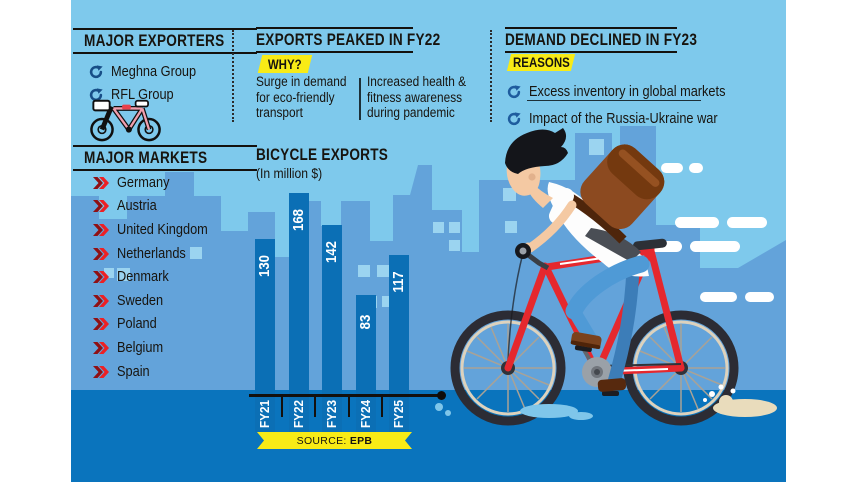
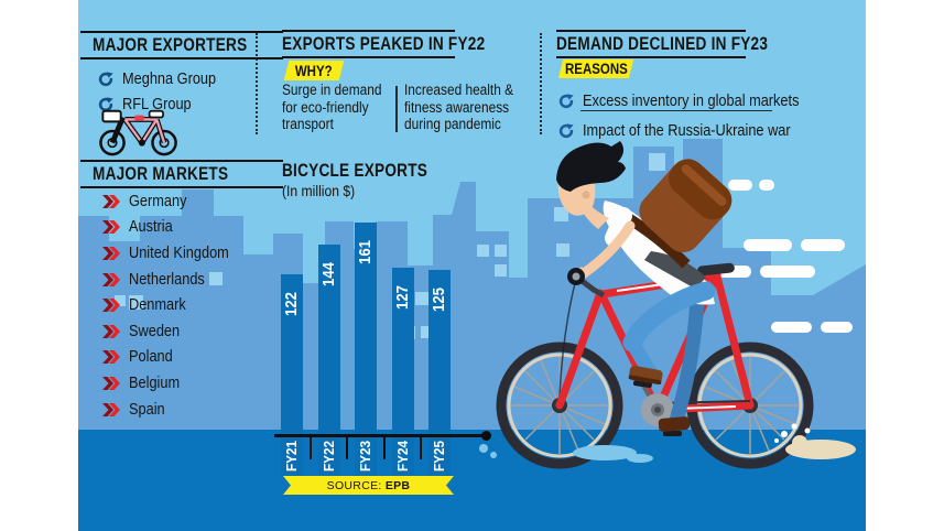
FY21: 130 -> 122
FY22: 168 -> 144
FY23: 142 -> 161
FY24: 83 -> 127
FY25: 117 -> 125
